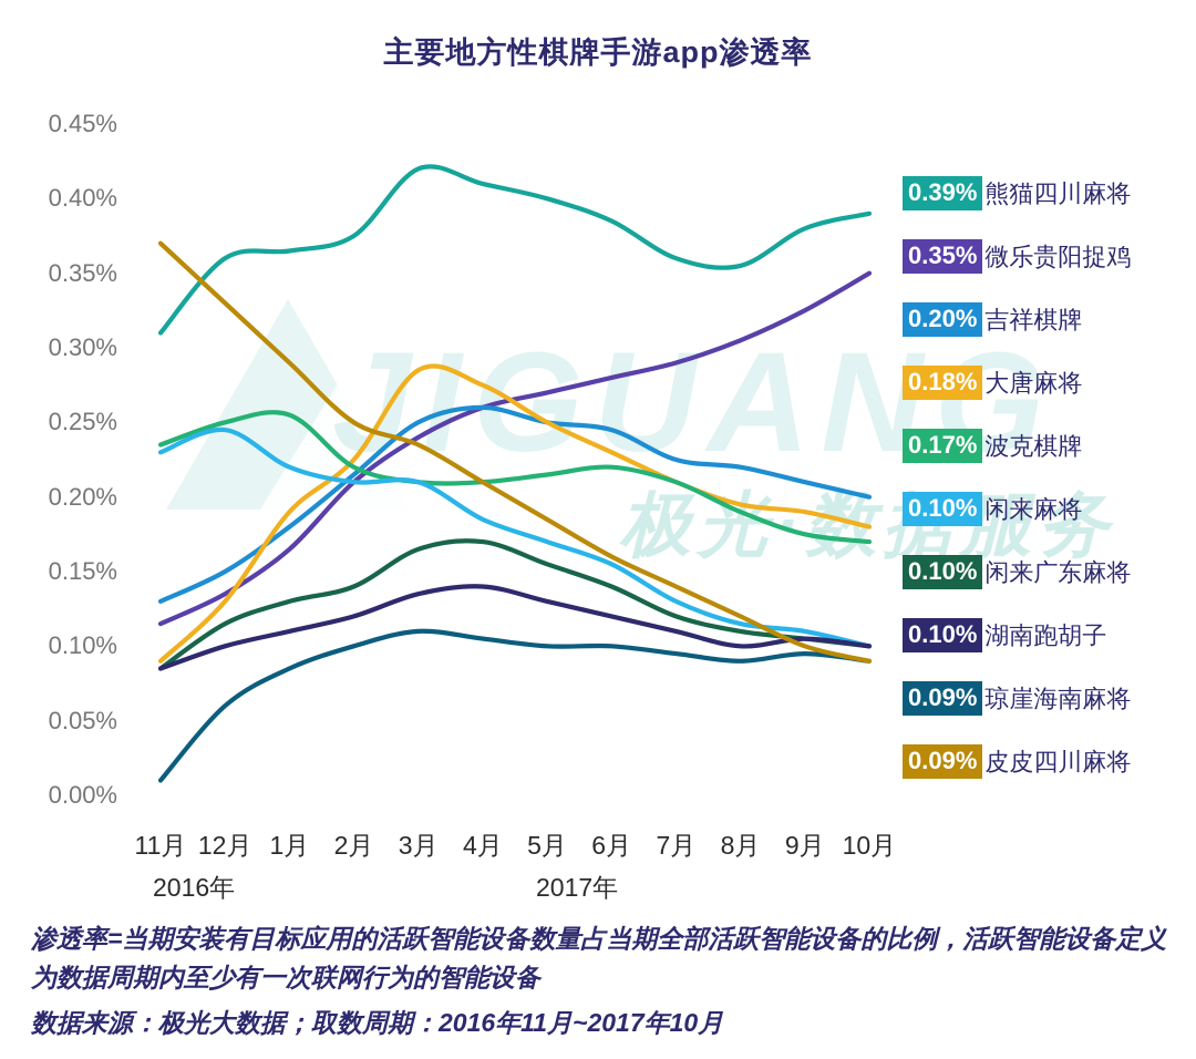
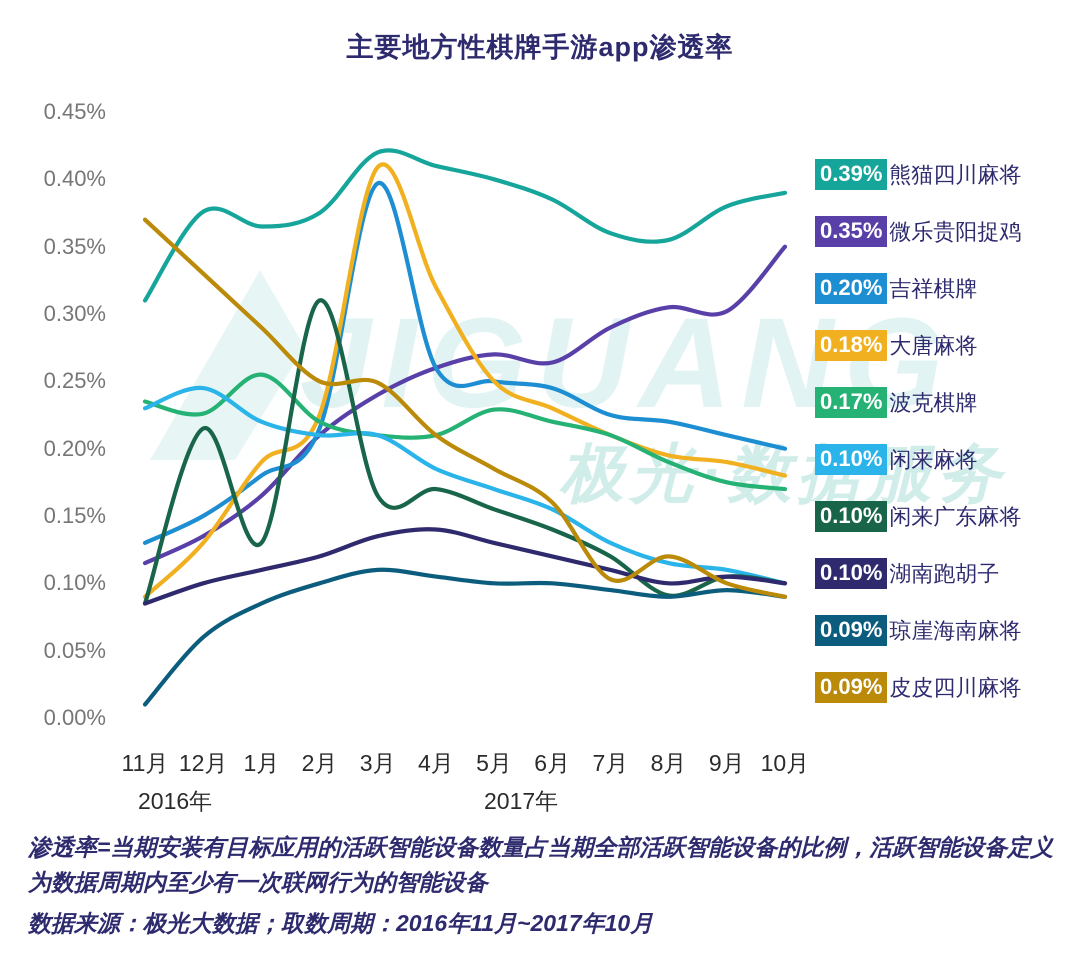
熊猫四川麻将/12月: 0.360% -> 0.376%
波克棋牌/12月: 0.250% -> 0.226%
闲来广东麻将/12月: 0.115% -> 0.215%
闲来广东麻将/2月: 0.140% -> 0.310%
吉祥棋牌/3月: 0.250% -> 0.397%
大唐麻将/3月: 0.285% -> 0.409%
皮皮四川麻将/3月: 0.235% -> 0.249%
大唐麻将/4月: 0.275% -> 0.320%
波克棋牌/5月: 0.215% -> 0.229%
微乐贵阳捉鸡/6月: 0.280% -> 0.264%
皮皮四川麻将/7月: 0.140% -> 0.103%
闲来广东麻将/8月: 0.110% -> 0.091%
微乐贵阳捉鸡/9月: 0.325% -> 0.302%
